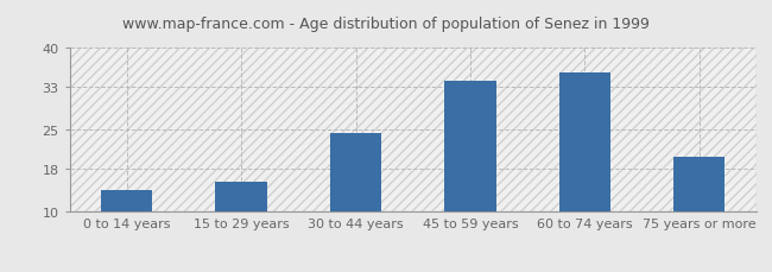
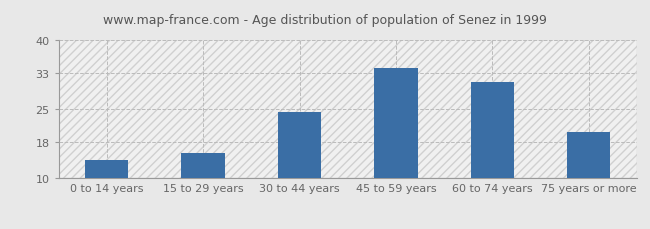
60 to 74 years: 35.5 -> 31.0
